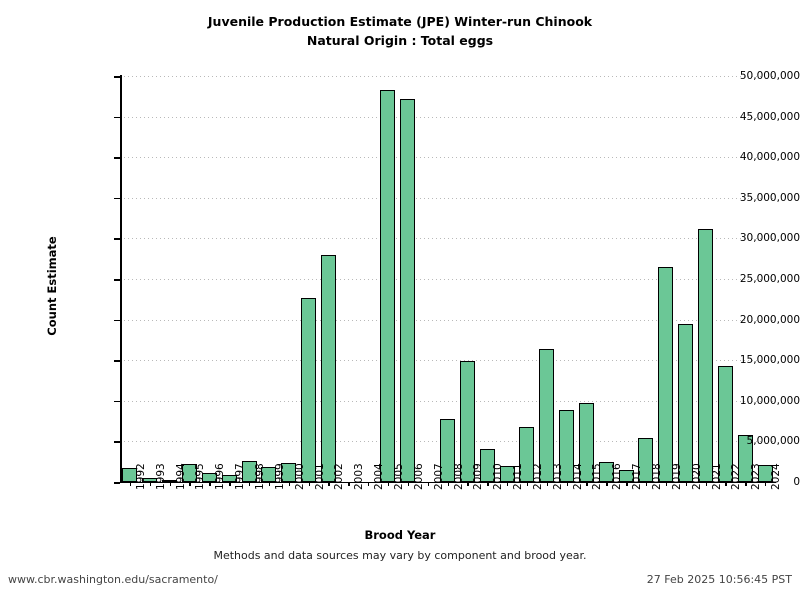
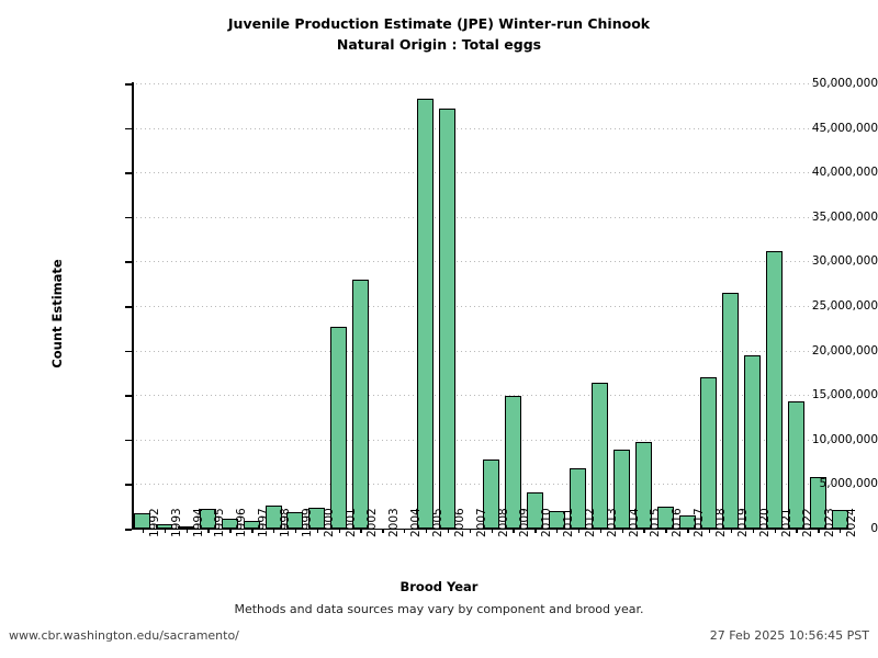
2018: 5000000 -> 17000000
